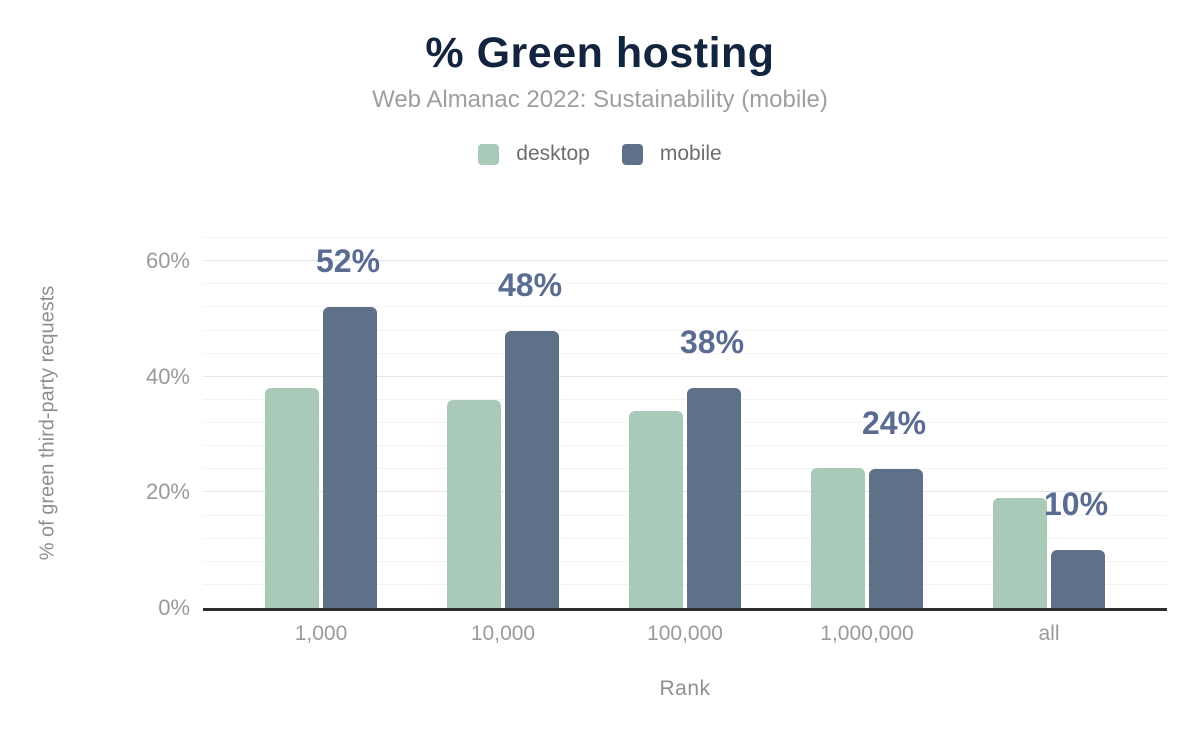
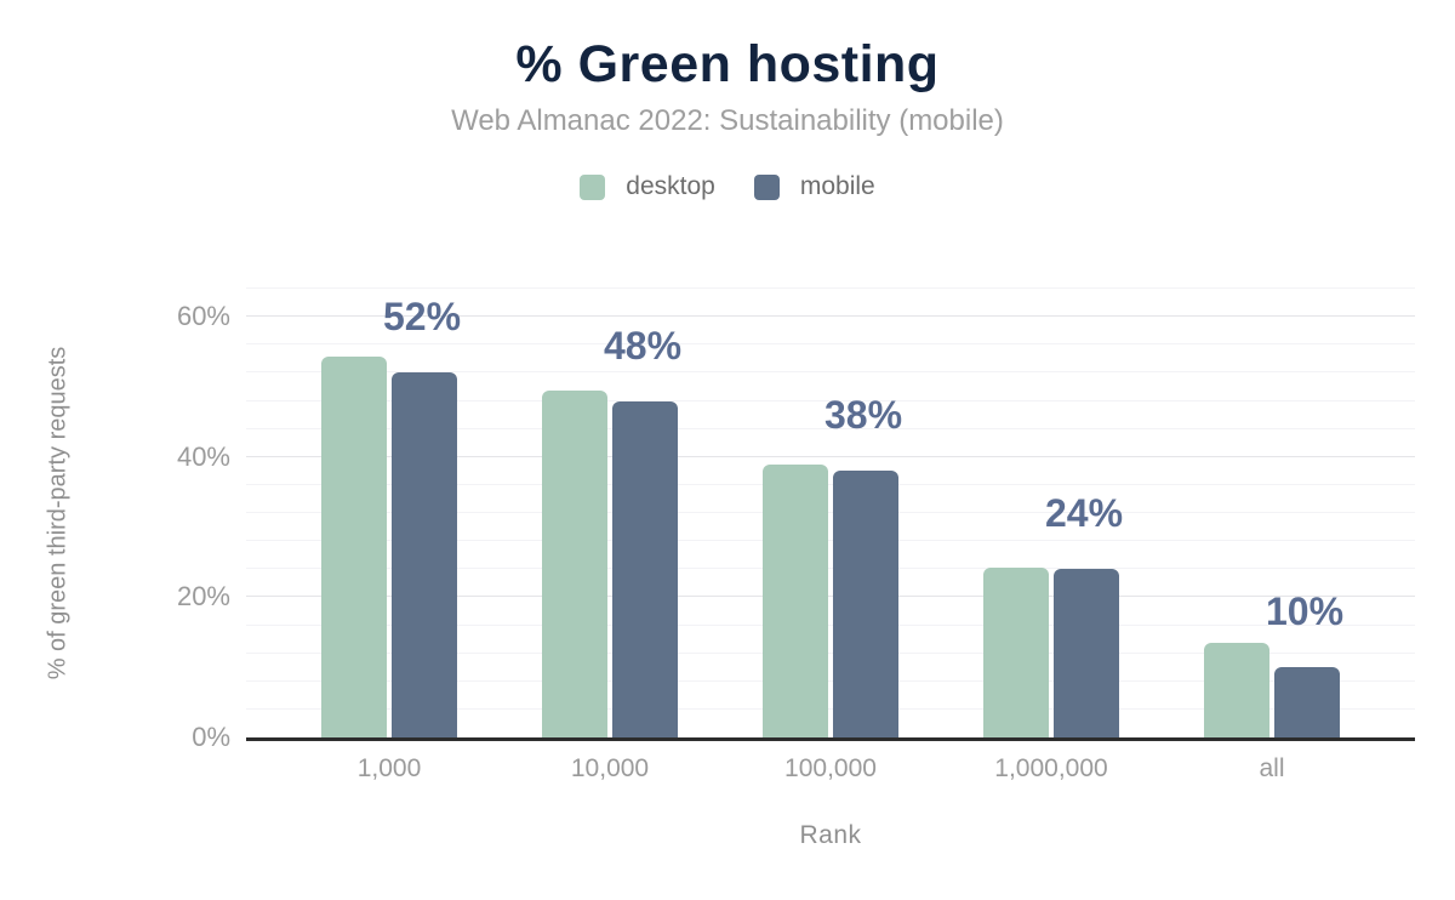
desktop/1,000: 38% -> 54%
desktop/10,000: 36% -> 49%
desktop/100,000: 34% -> 39%
desktop/all: 19% -> 14%
